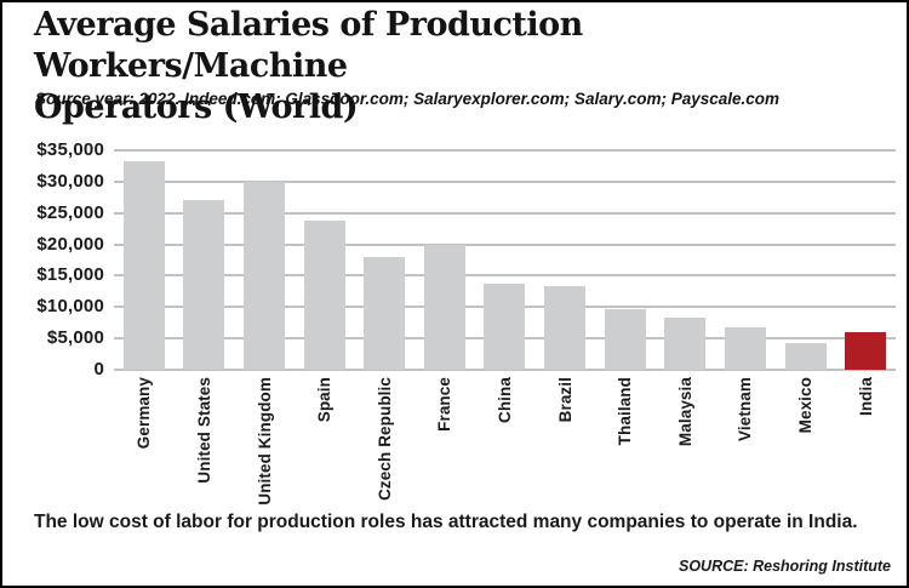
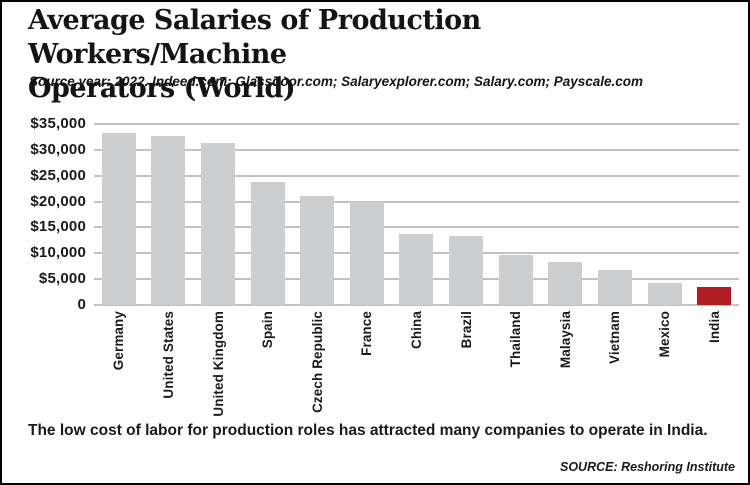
United States: $27000 -> $33000
United Kingdom: $30000 -> $31000
Czech Republic: $18000 -> $21000
India: $6000 -> $3000
